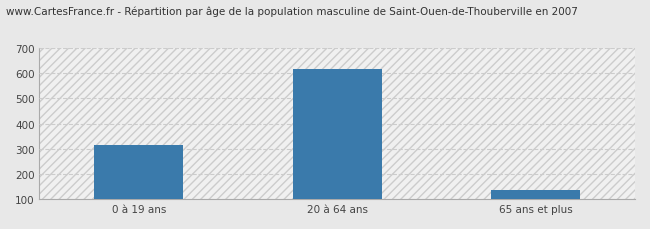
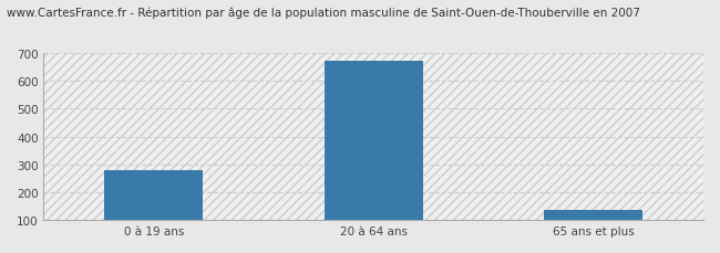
0 à 19 ans: 315 -> 280
20 à 64 ans: 615 -> 670
